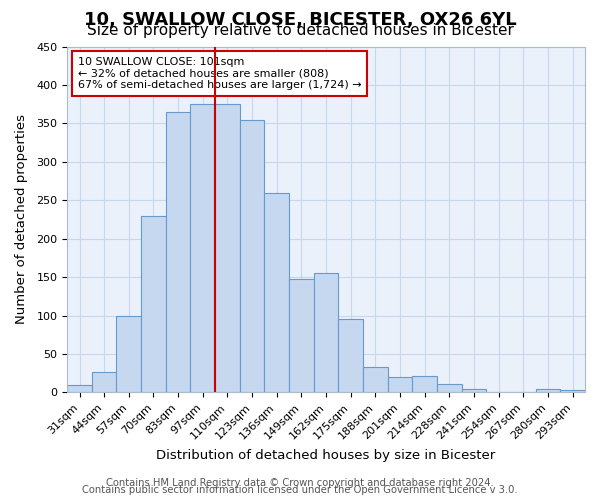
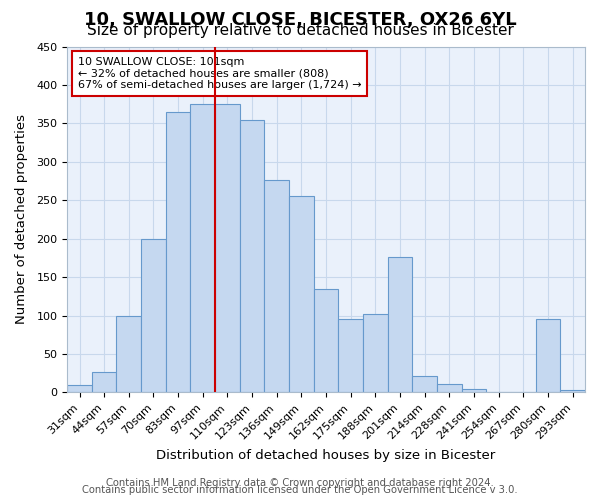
70sqm: 230 -> 200
136sqm: 260 -> 276
149sqm: 147 -> 256
162sqm: 155 -> 134
188sqm: 33 -> 102
201sqm: 20 -> 176
280sqm: 5 -> 96
